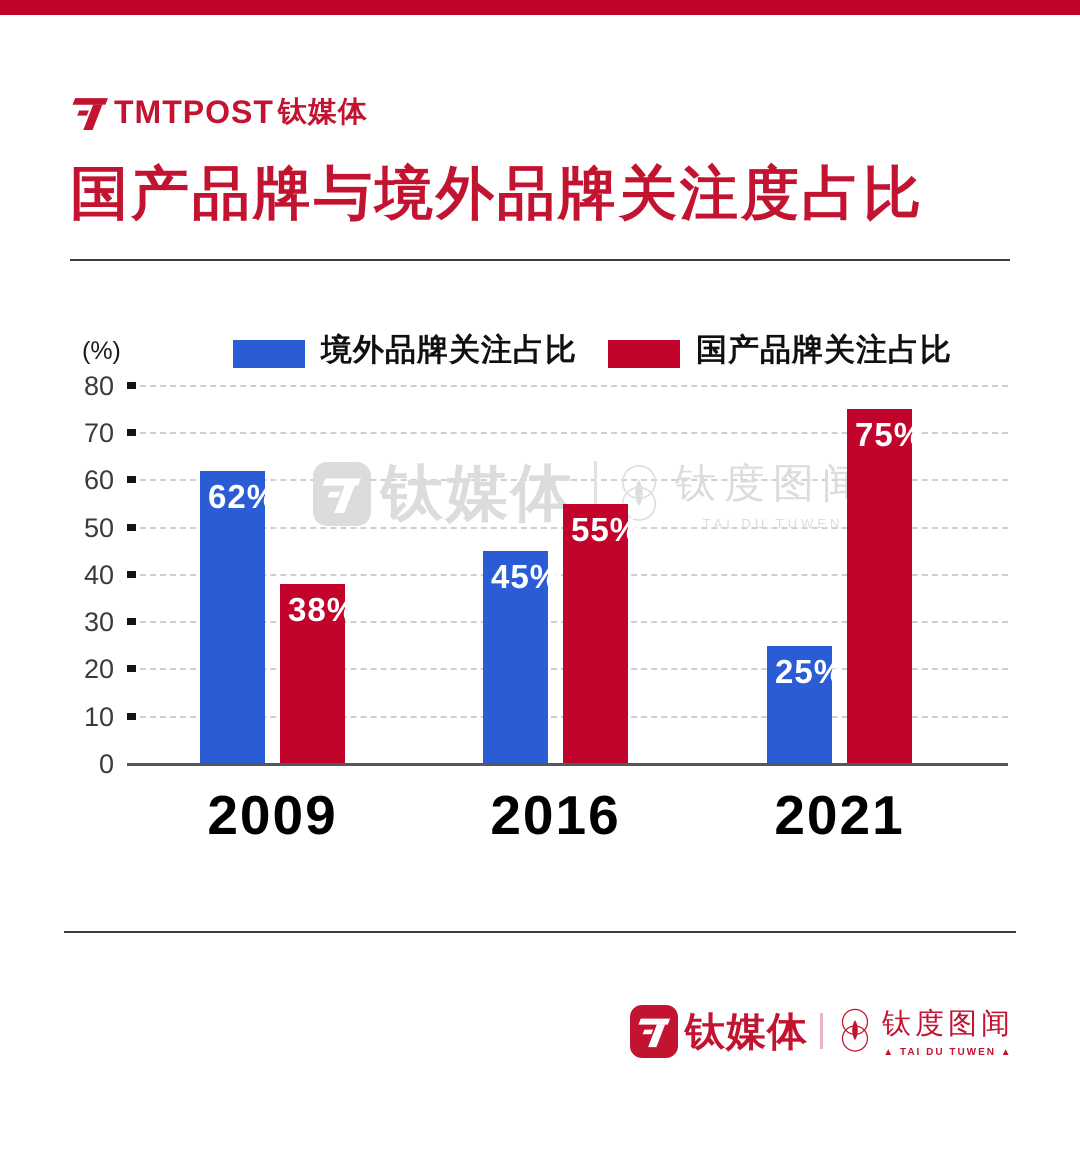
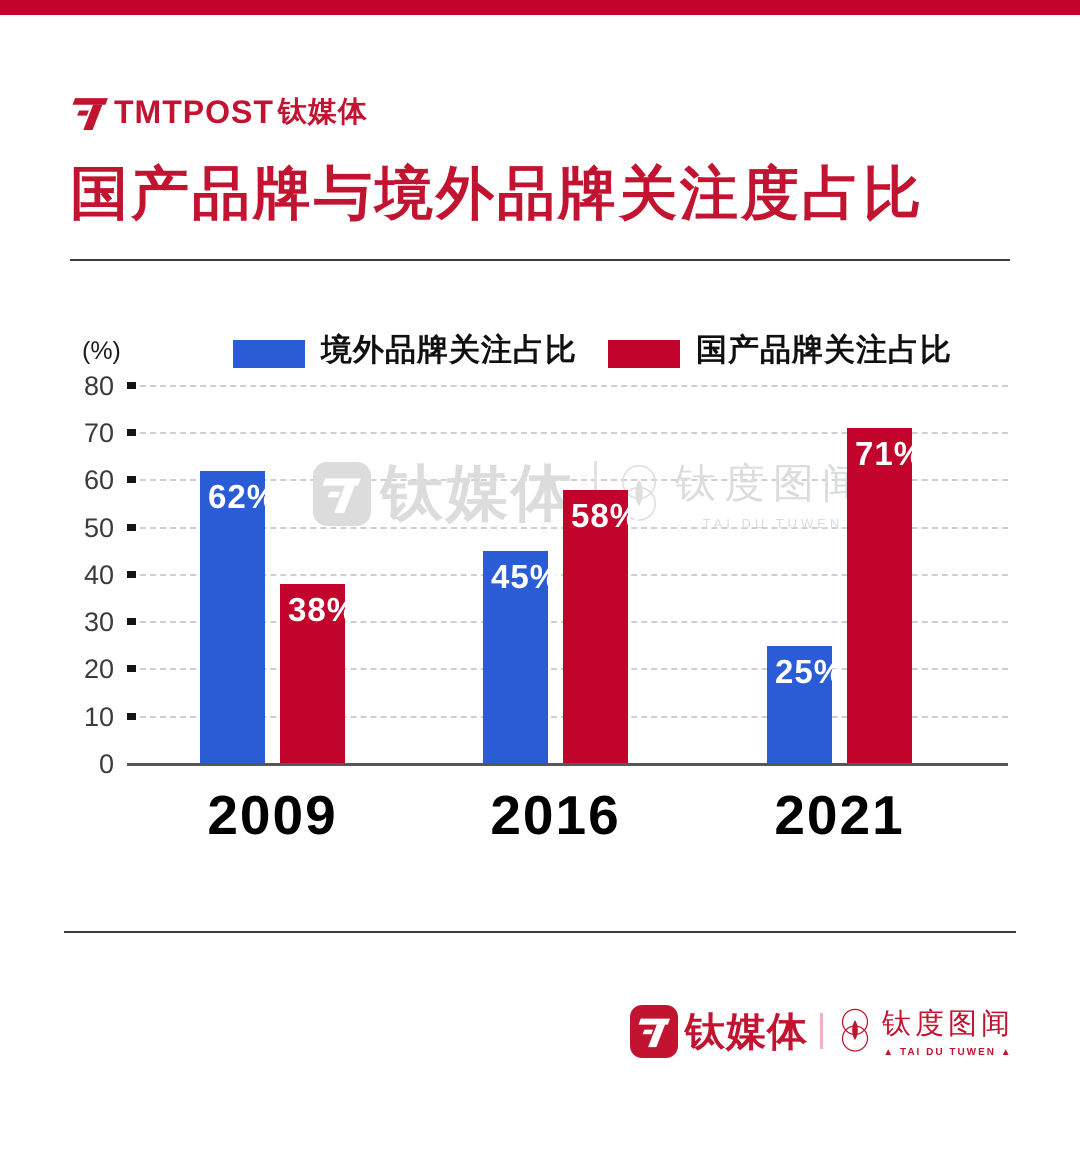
国产品牌关注占比/2016: 55% -> 58%
国产品牌关注占比/2021: 75% -> 71%
